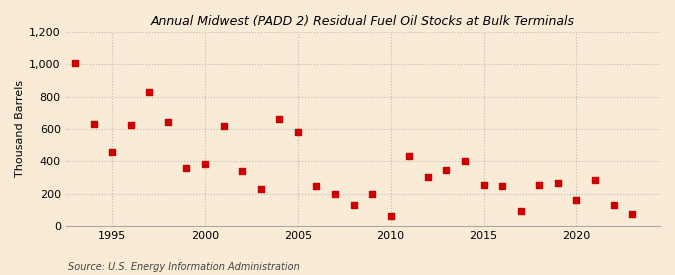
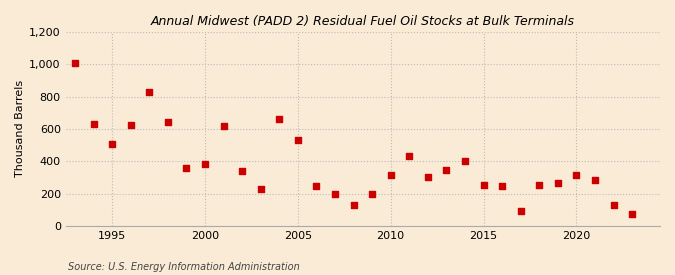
1995: 460 -> 500
2005: 580 -> 530
2010: 60 -> 320
2020: 160 -> 320
